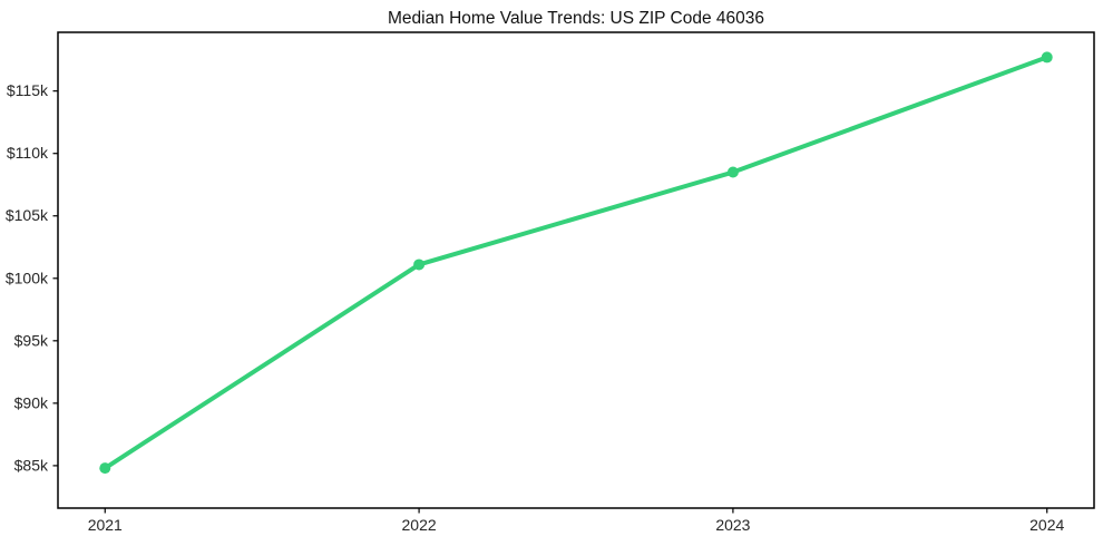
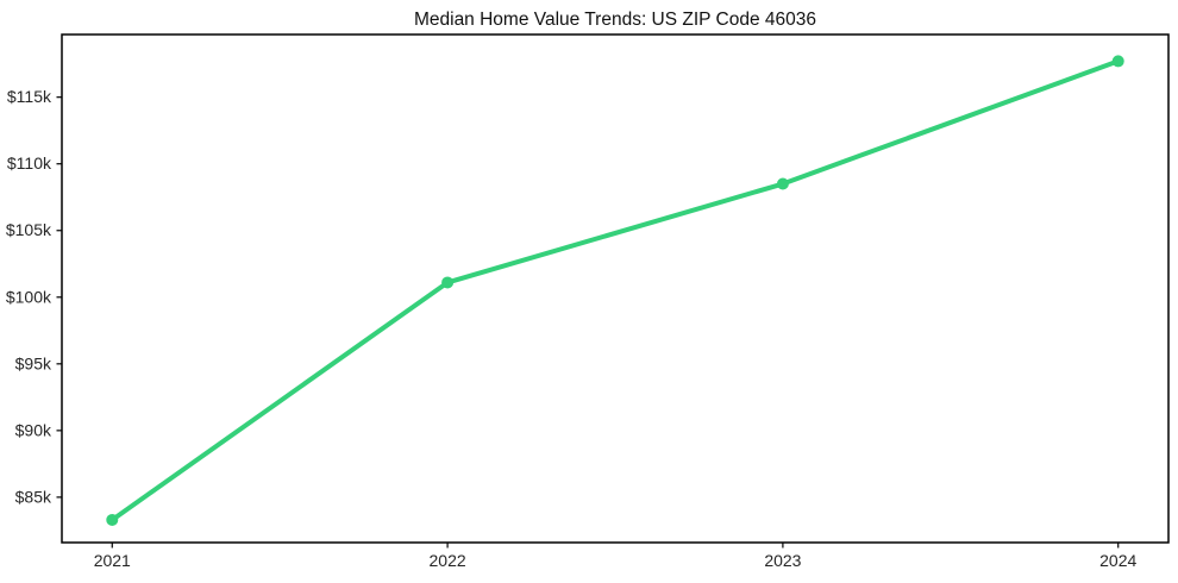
2021: $84.8k -> $83.3k
